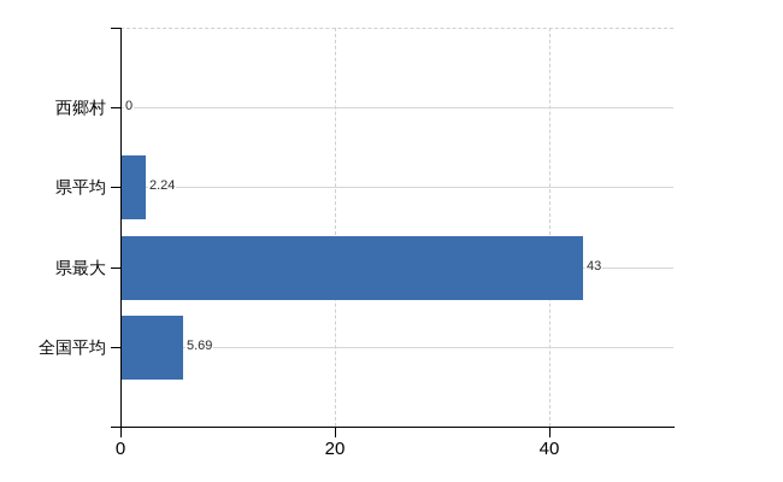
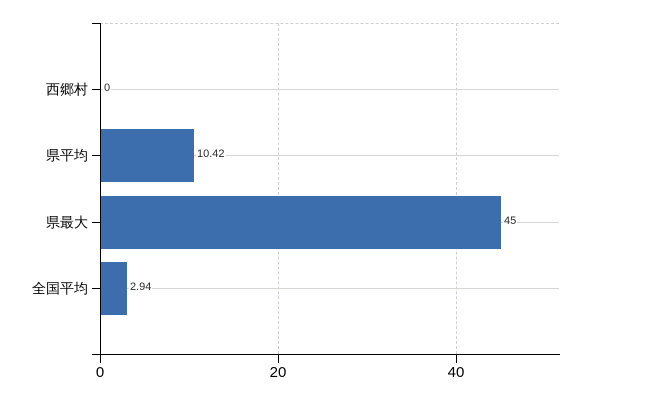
県平均: 2.24 -> 10.42
県最大: 43 -> 45
全国平均: 5.69 -> 2.94
